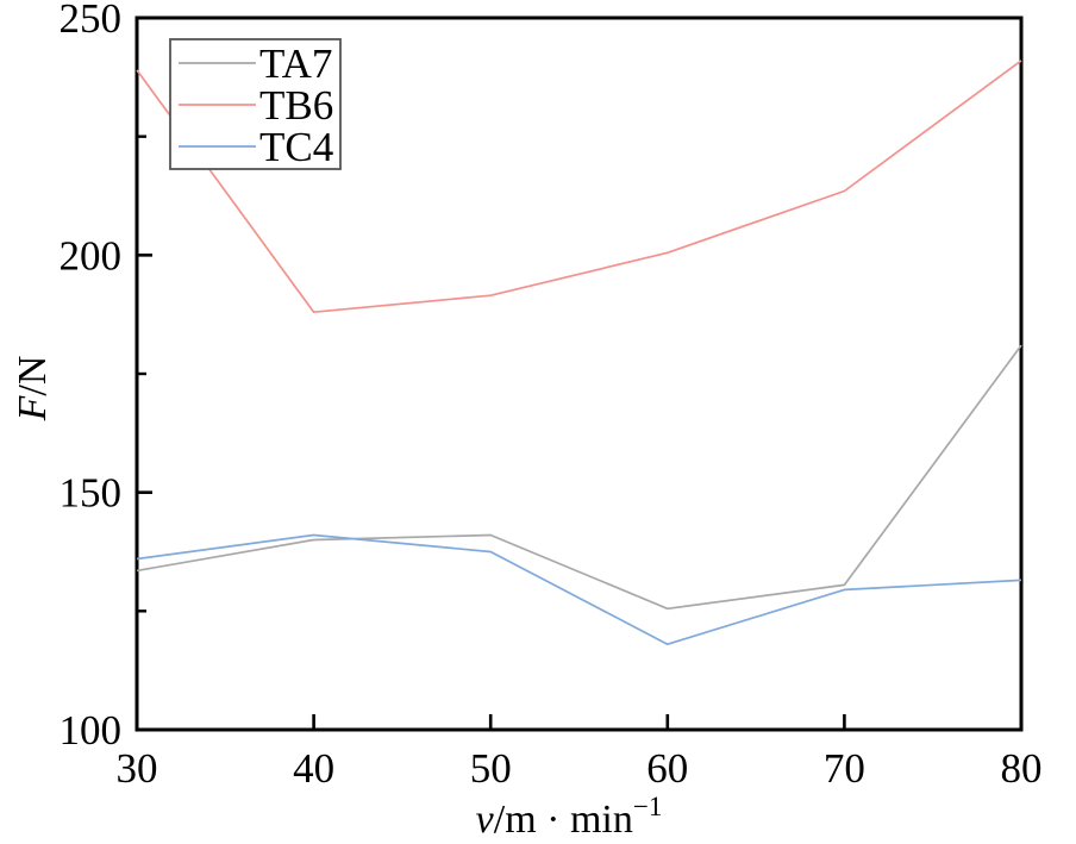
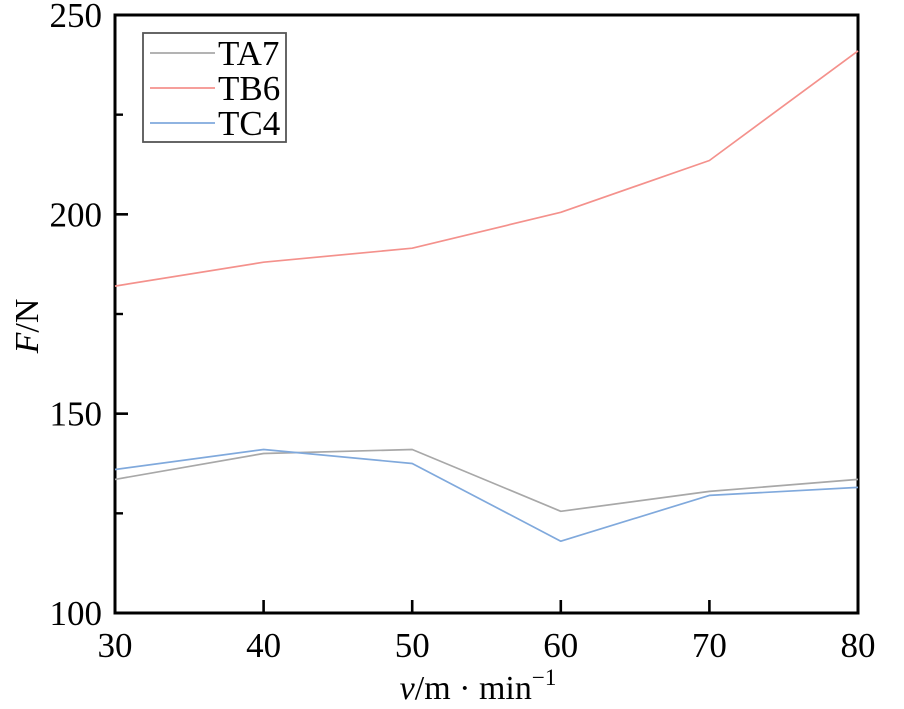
TB6/30: 239 -> 182
TA7/80: 181 -> 134
